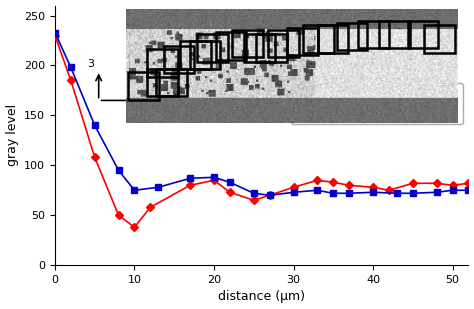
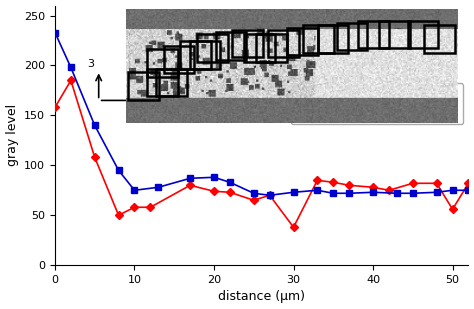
Covariance in direction 2/0: 230 -> 158
Covariance in direction 2/10: 38 -> 58
Covariance in direction 2/20: 85 -> 74
Covariance in direction 2/30: 78 -> 38
Covariance in direction 2/50: 80 -> 56
